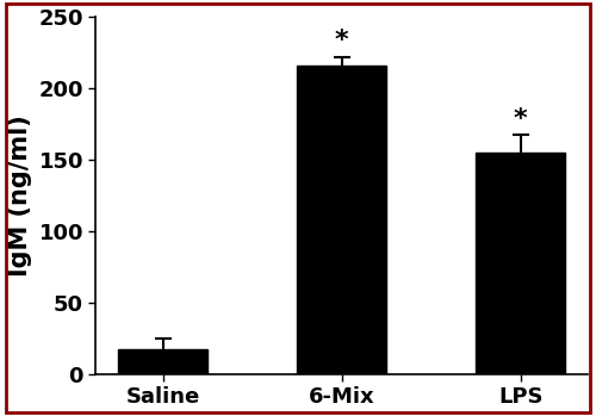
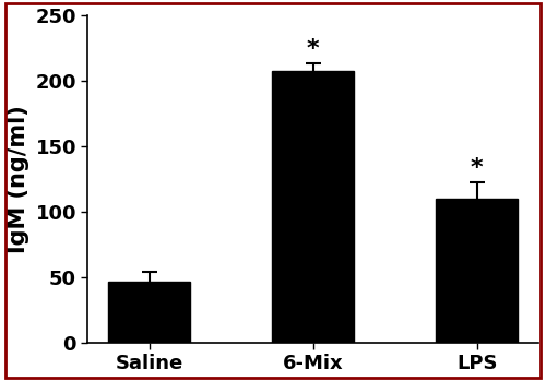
Saline: 17 -> 46
6-Mix: 216 -> 207
LPS: 155 -> 110
